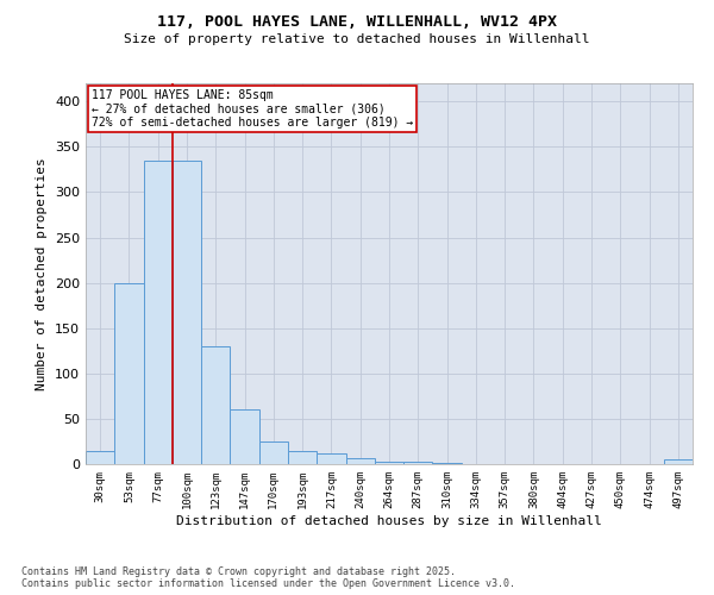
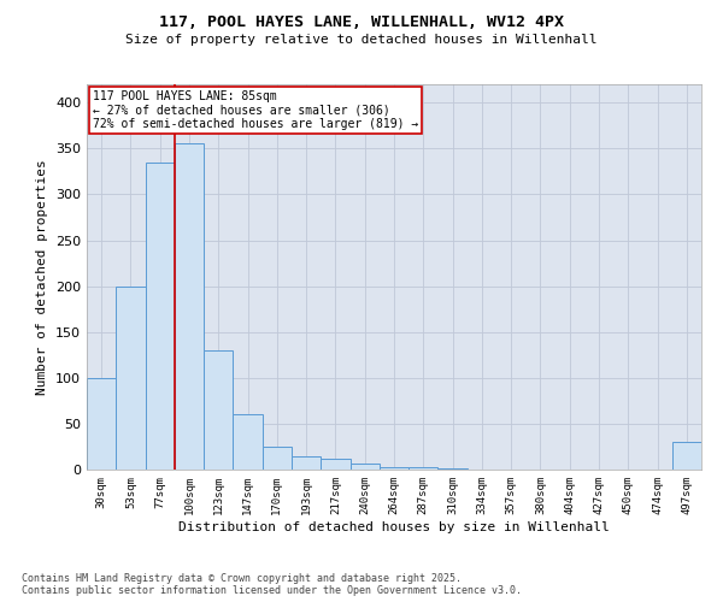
30sqm: 15 -> 100
100sqm: 335 -> 356
497sqm: 5 -> 30
